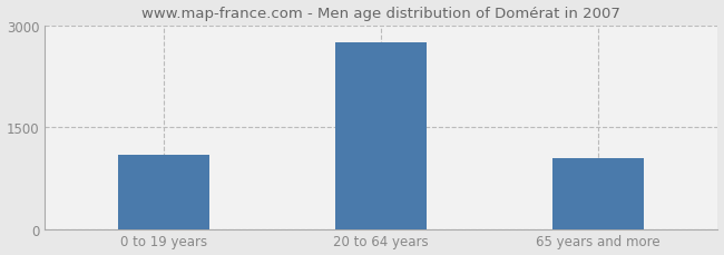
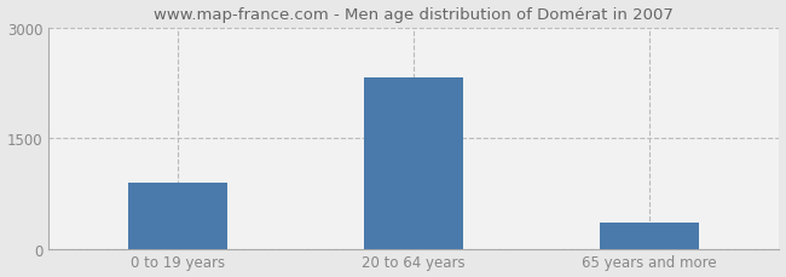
0 to 19 years: 1090 -> 900
20 to 64 years: 2750 -> 2320
65 years and more: 1040 -> 360
